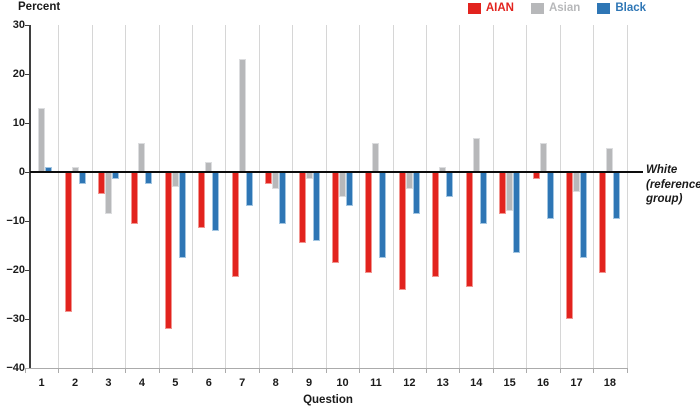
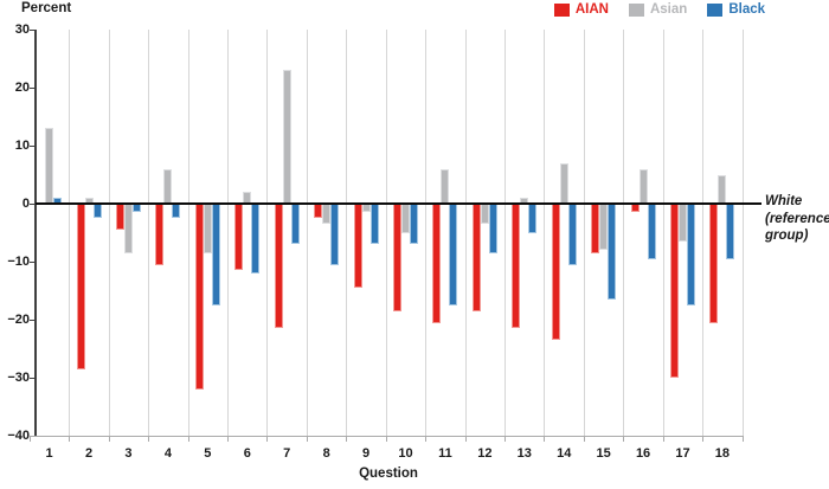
Asian/5: -3 -> -8
Black/9: -14 -> -7
AIAN/12: -24 -> -18
Asian/17: -4 -> -6
